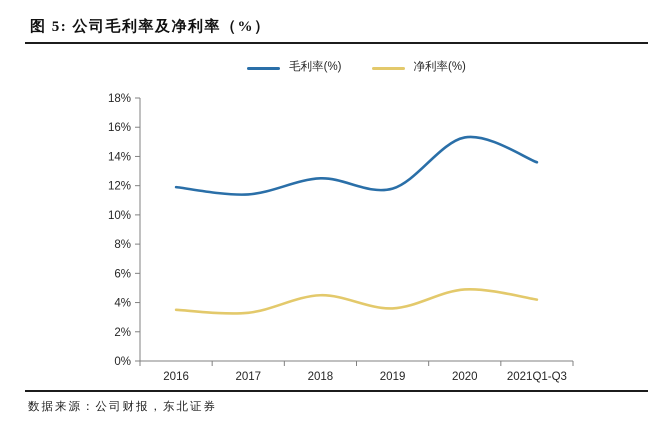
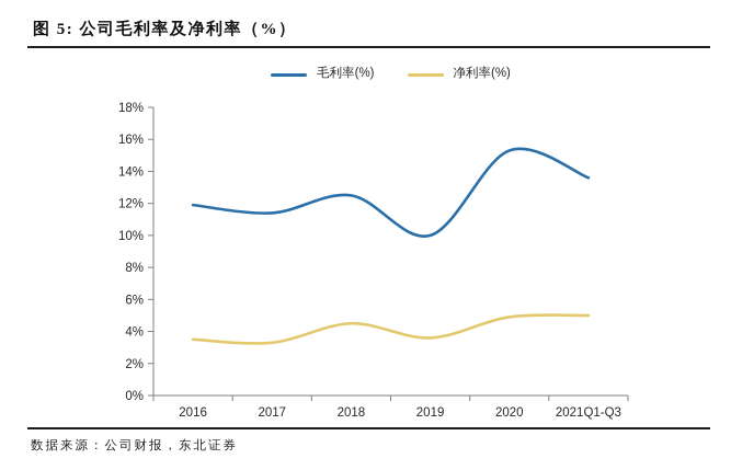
毛利率(%)/2019: 11.8% -> 10.0%
净利率(%)/2021Q1-Q3: 4.2% -> 5.0%
